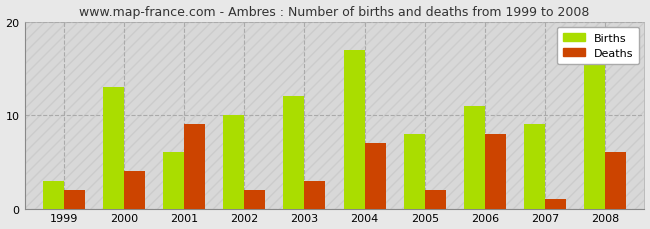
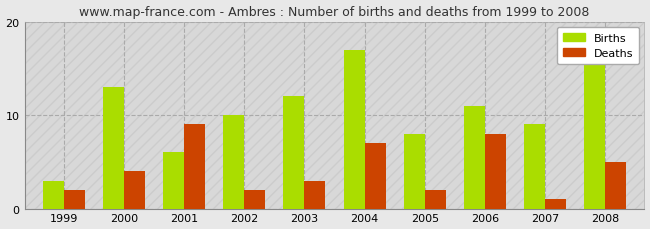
Deaths/2008: 6 -> 5
